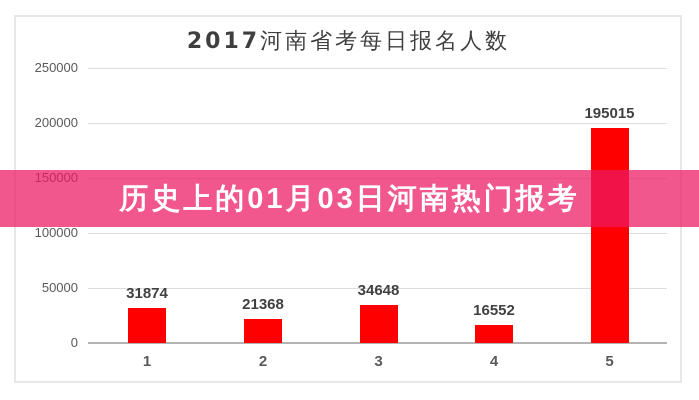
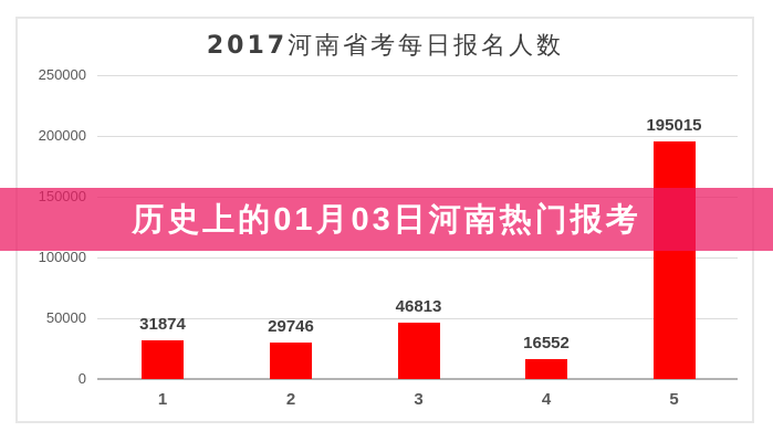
2: 21368 -> 29746
3: 34648 -> 46813
